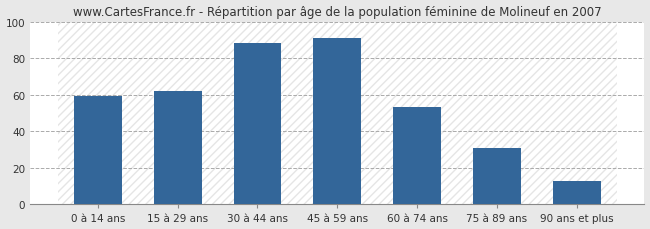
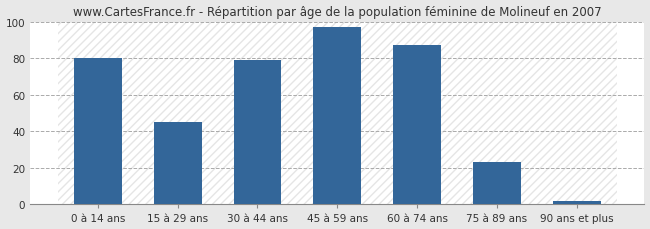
0 à 14 ans: 59 -> 80
15 à 29 ans: 62 -> 45
30 à 44 ans: 88 -> 79
45 à 59 ans: 91 -> 97
60 à 74 ans: 53 -> 87
75 à 89 ans: 31 -> 23
90 ans et plus: 13 -> 2
